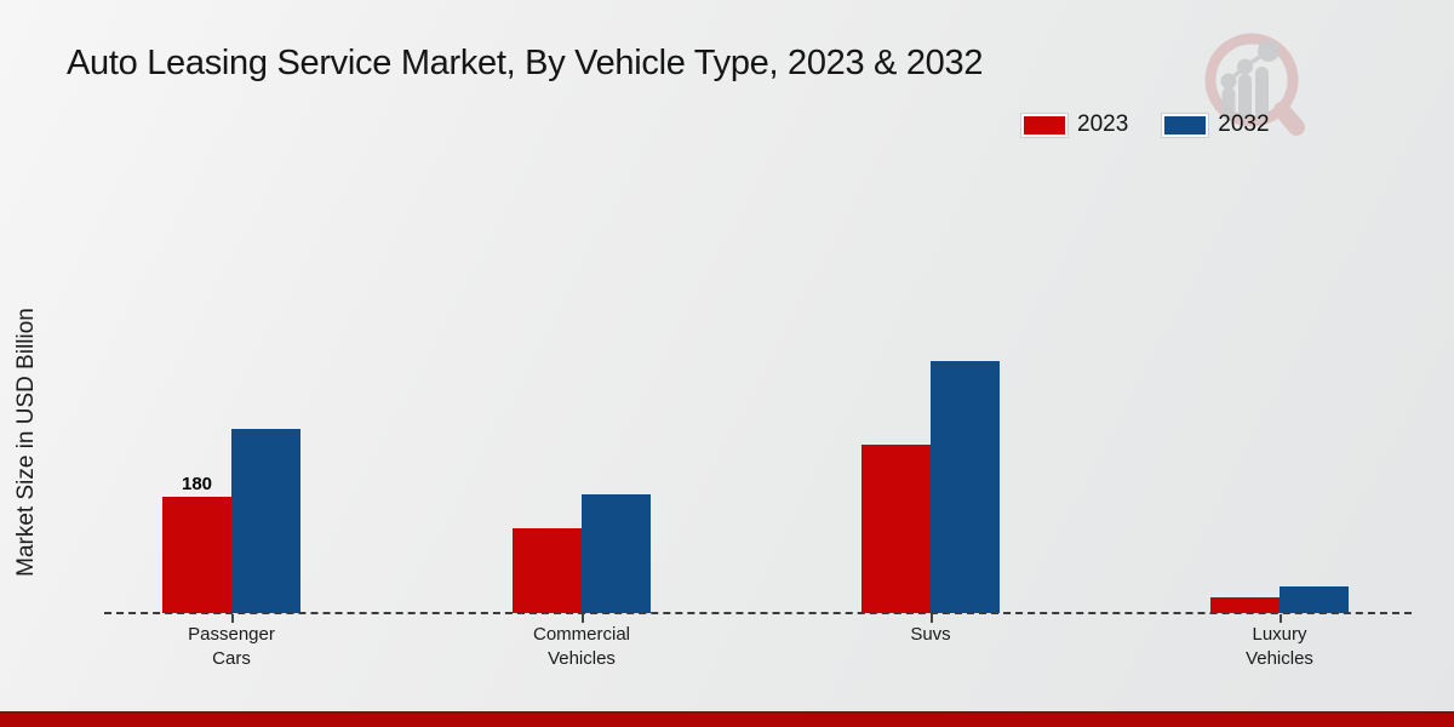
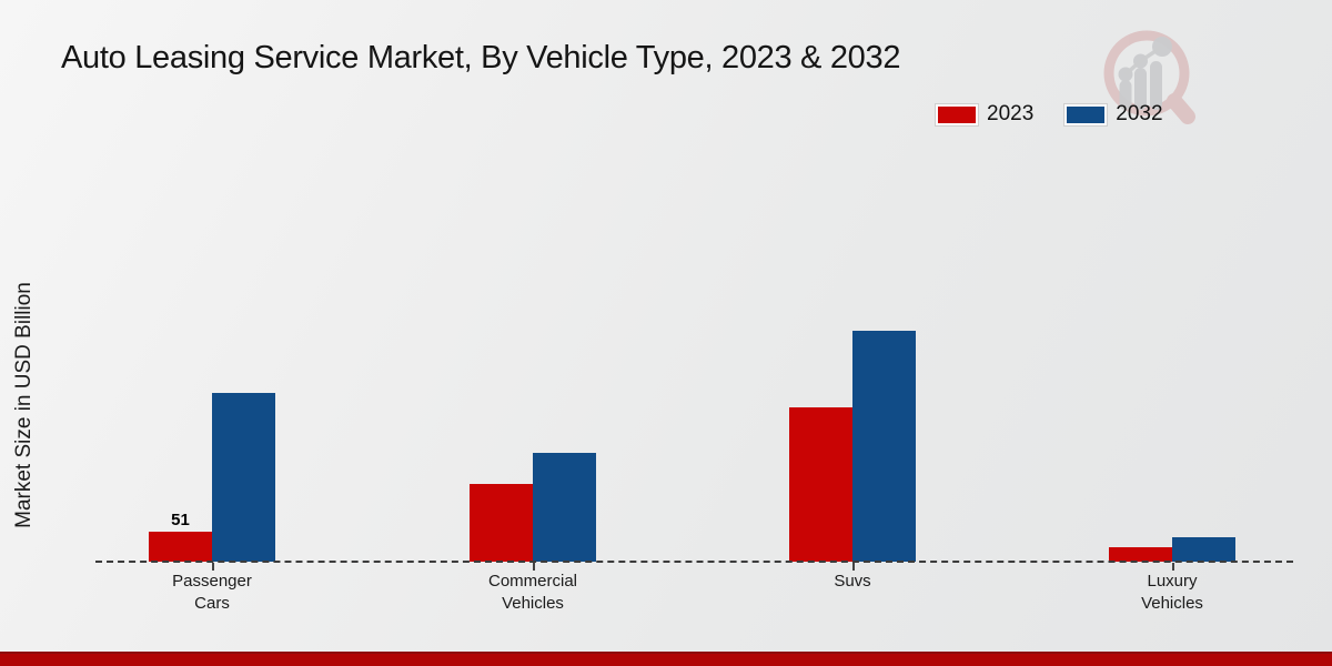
2023/Passenger Cars: 180 -> 51
